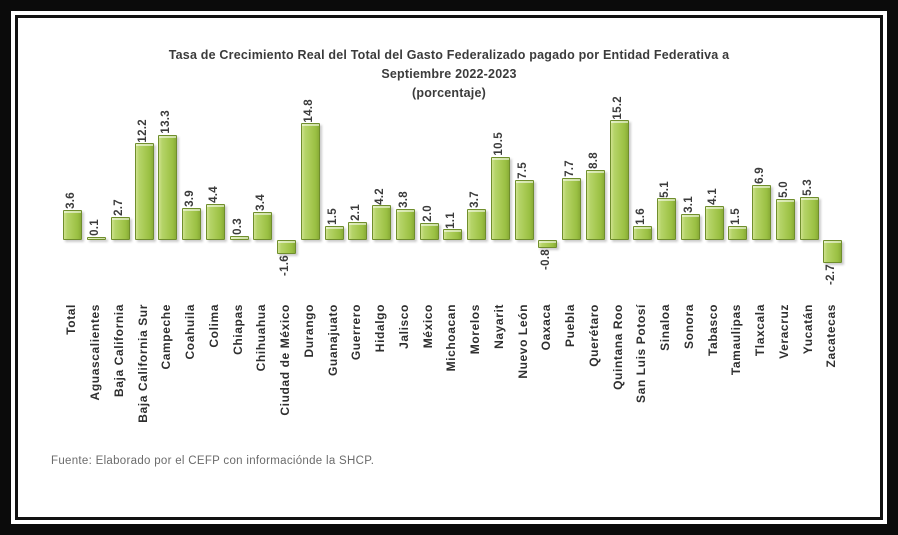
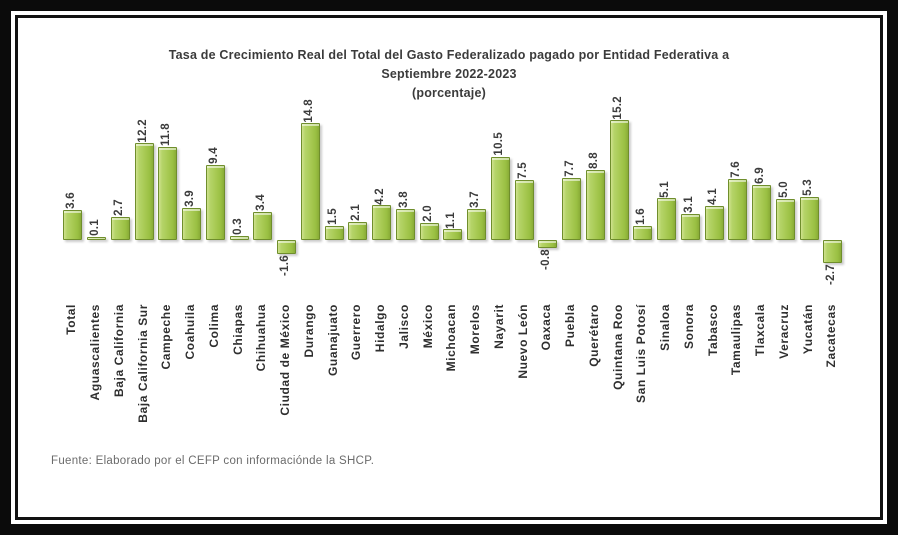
Campeche: 13.3 -> 11.8
Colima: 4.4 -> 9.4
Tamaulipas: 1.5 -> 7.6
